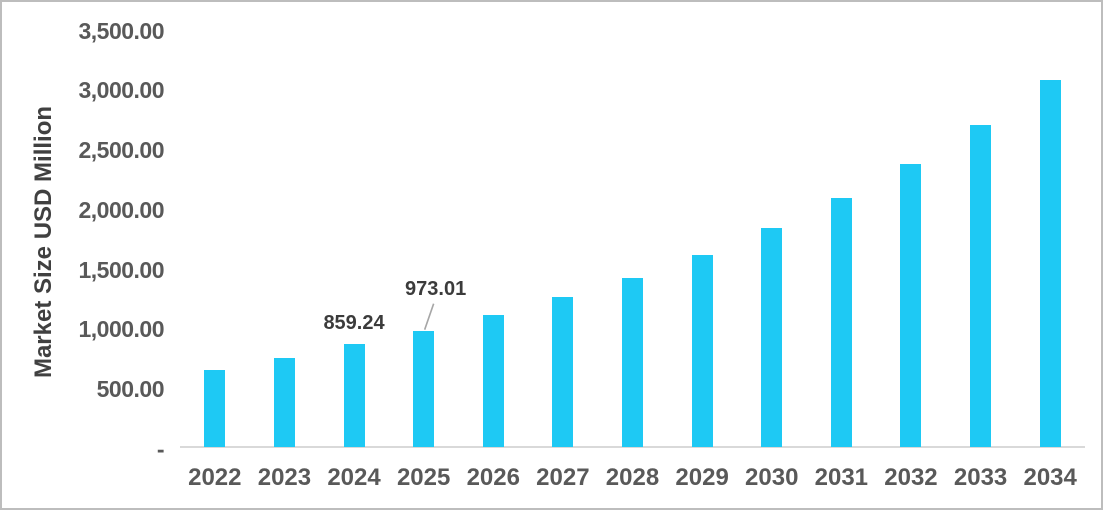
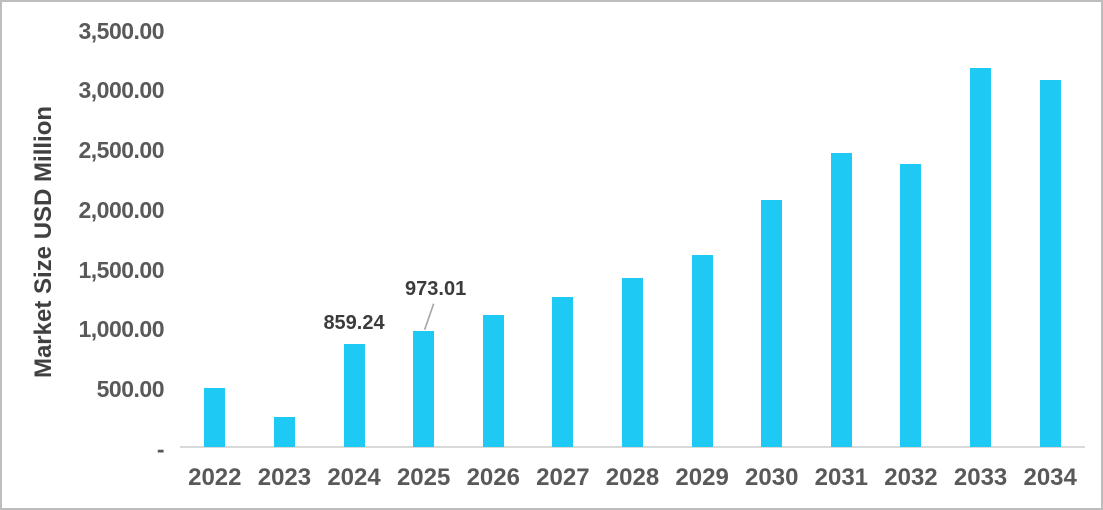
2022: 640 -> 490
2023: 750 -> 250
2030: 1830 -> 2070
2031: 2090 -> 2460
2033: 2700 -> 3170
